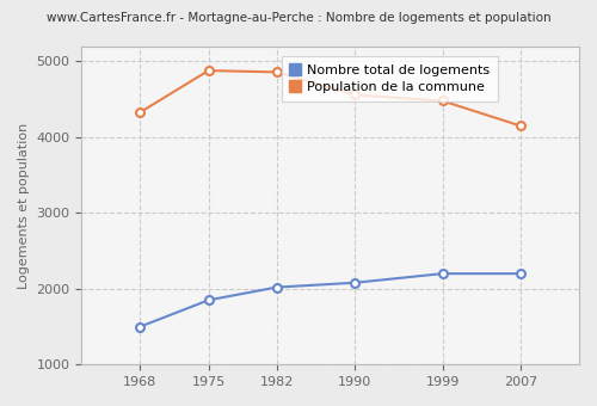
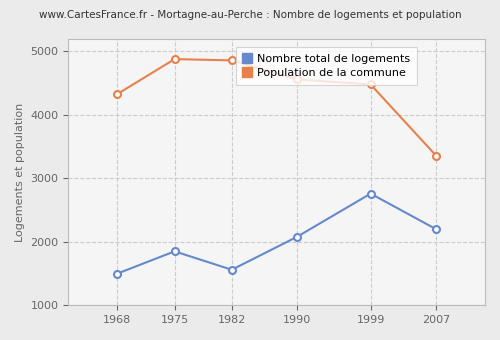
Nombre total de logements/1982: 2020 -> 1560
Nombre total de logements/1999: 2200 -> 2760
Population de la commune/2007: 4150 -> 3360
